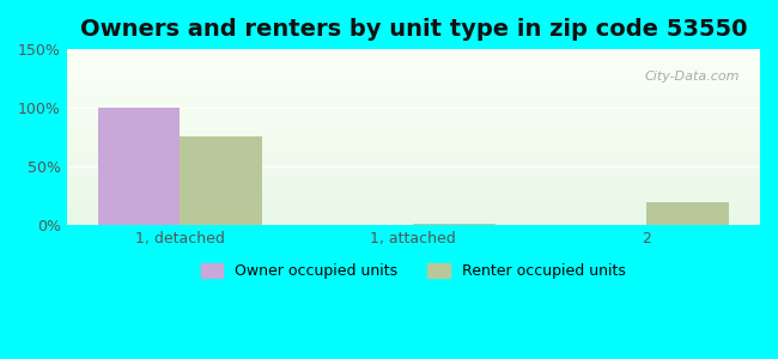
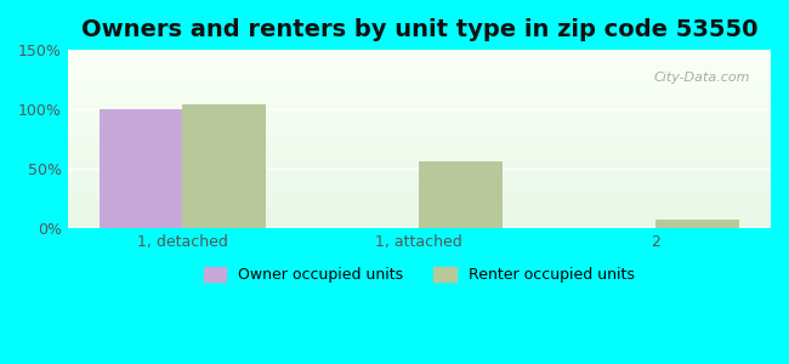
Renter occupied units/1, detached: 76% -> 104%
Renter occupied units/1, attached: 2% -> 56%
Renter occupied units/2: 20% -> 8%
